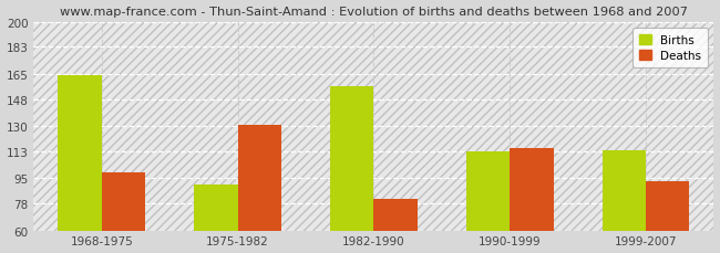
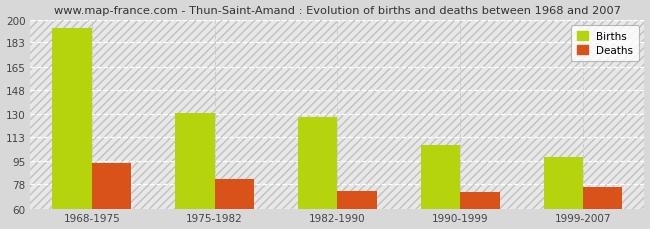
Births/1968-1975: 164 -> 194
Deaths/1968-1975: 99 -> 94
Births/1975-1982: 91 -> 131
Deaths/1975-1982: 131 -> 82
Births/1982-1990: 157 -> 128
Deaths/1982-1990: 81 -> 73
Births/1990-1999: 113 -> 107
Deaths/1990-1999: 115 -> 72
Births/1999-2007: 114 -> 98
Deaths/1999-2007: 93 -> 76
